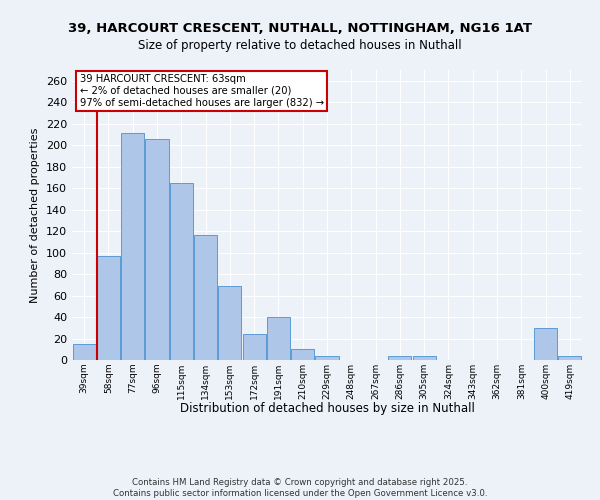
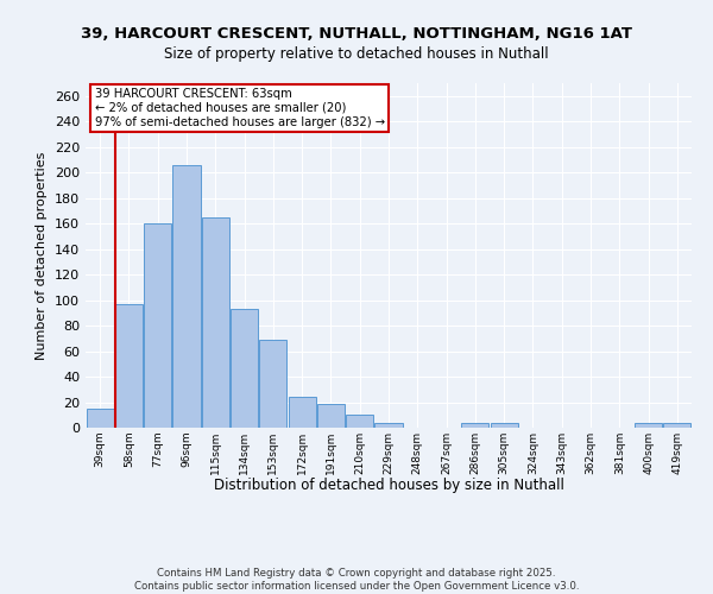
77sqm: 211 -> 160
134sqm: 116 -> 93
191sqm: 40 -> 19
400sqm: 30 -> 4
